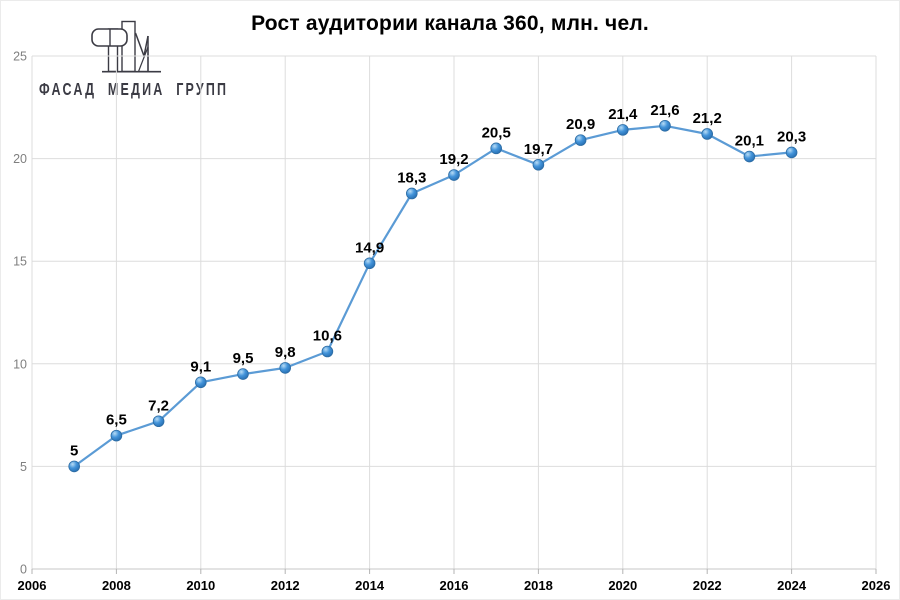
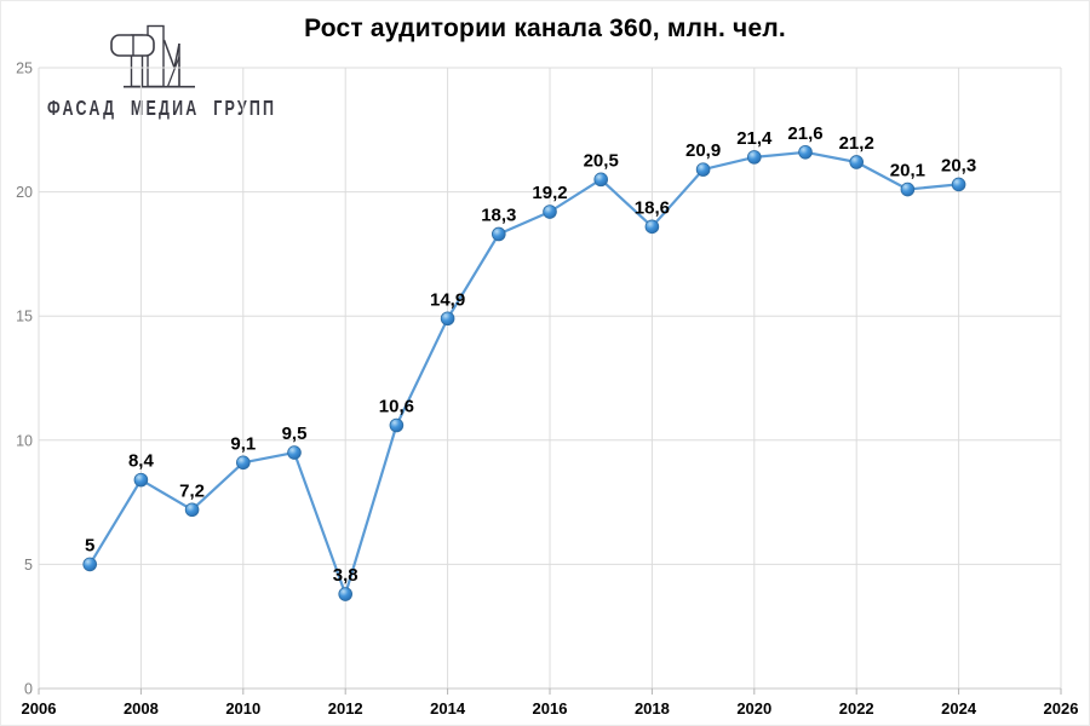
2008: 6,5 -> 8,4
2012: 9,8 -> 3,8
2018: 19,7 -> 18,6
